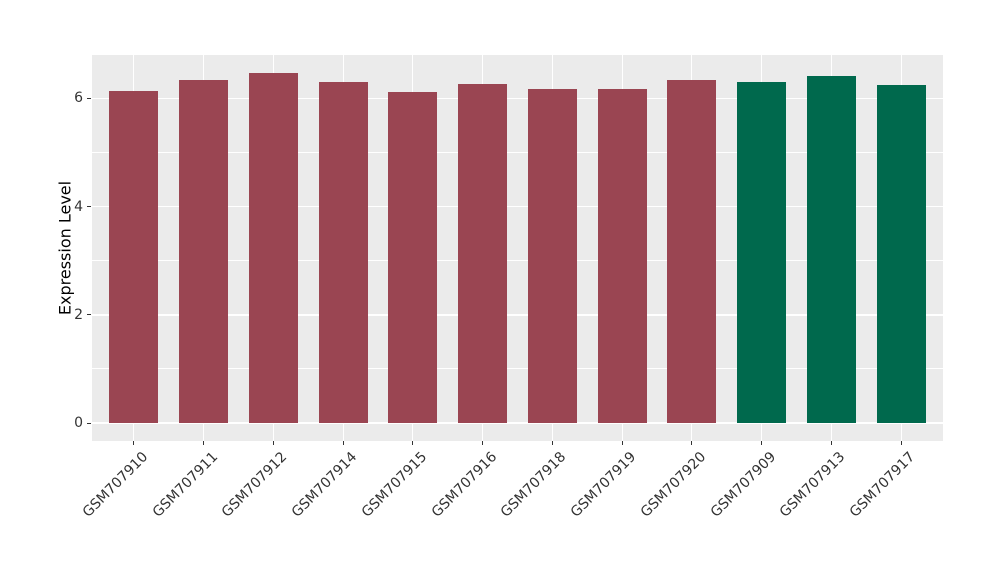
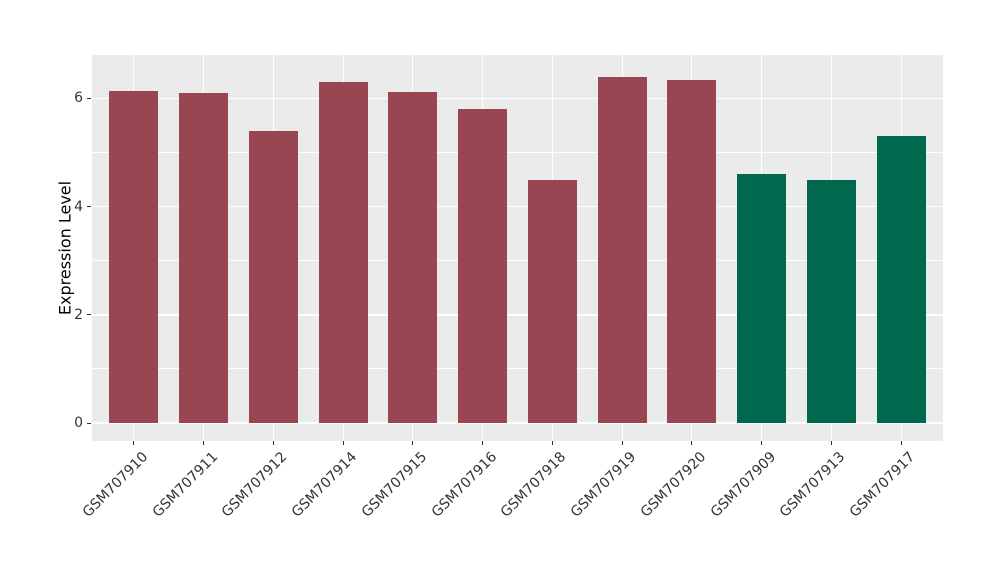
GSM707911: 6.3 -> 6.1
GSM707912: 6.5 -> 5.4
GSM707916: 6.3 -> 5.8
GSM707918: 6.2 -> 4.5
GSM707919: 6.2 -> 6.4
GSM707909: 6.3 -> 4.6
GSM707913: 6.4 -> 4.5
GSM707917: 6.2 -> 5.3
